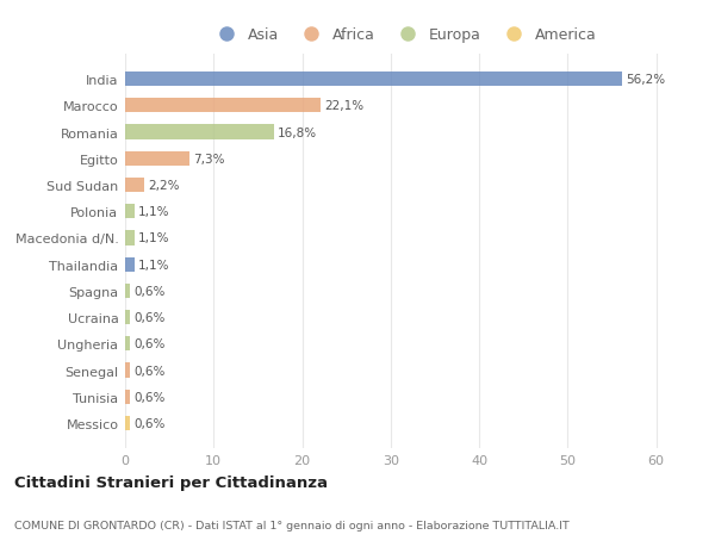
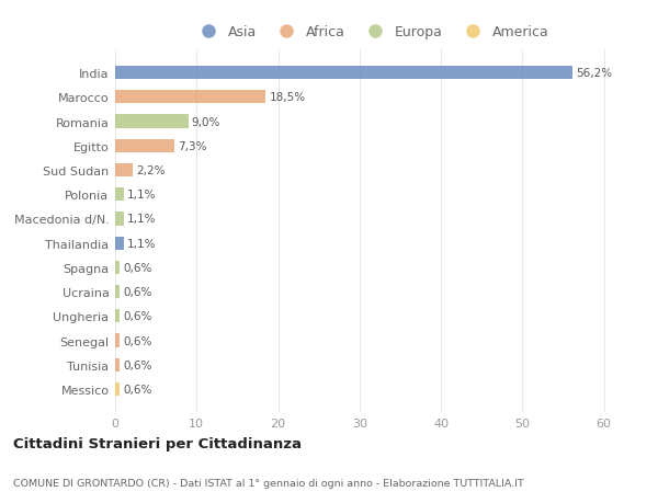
Marocco: 22,1% -> 18,5%
Romania: 16,8% -> 9,0%
